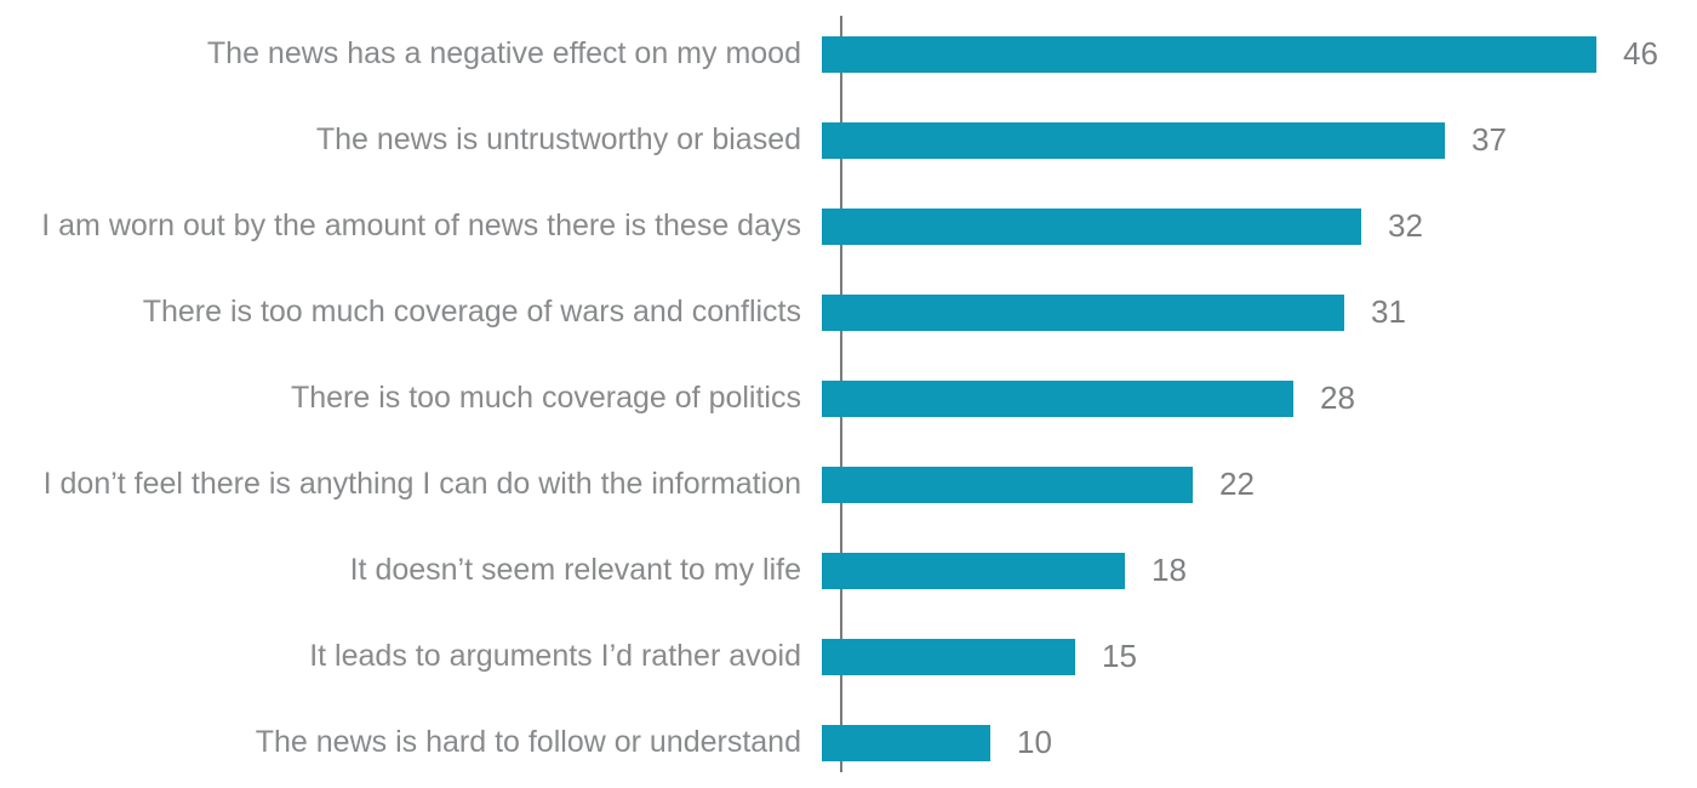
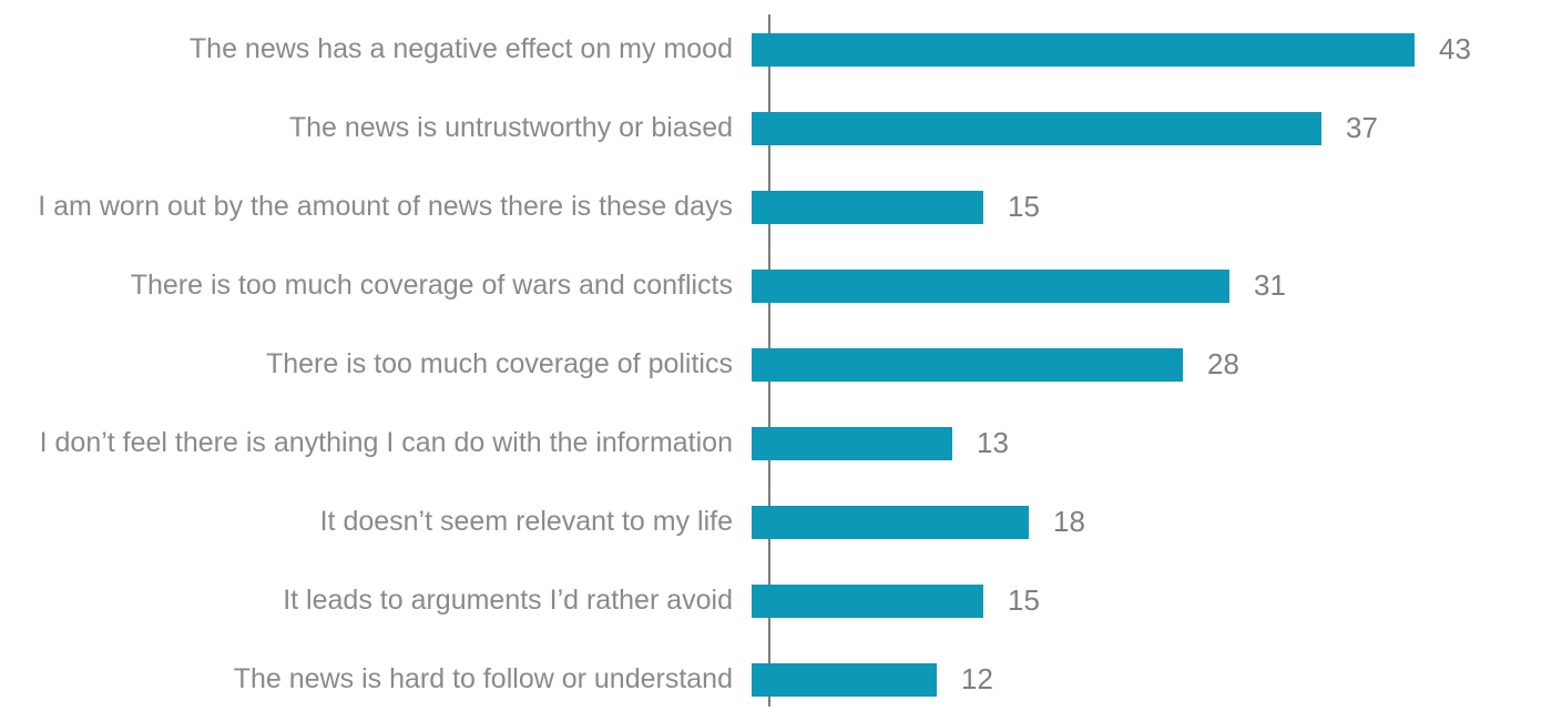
The news has a negative effect on my mood: 46 -> 43
I am worn out by the amount of news there is these days: 32 -> 15
I don’t feel there is anything I can do with the information: 22 -> 13
The news is hard to follow or understand: 10 -> 12
